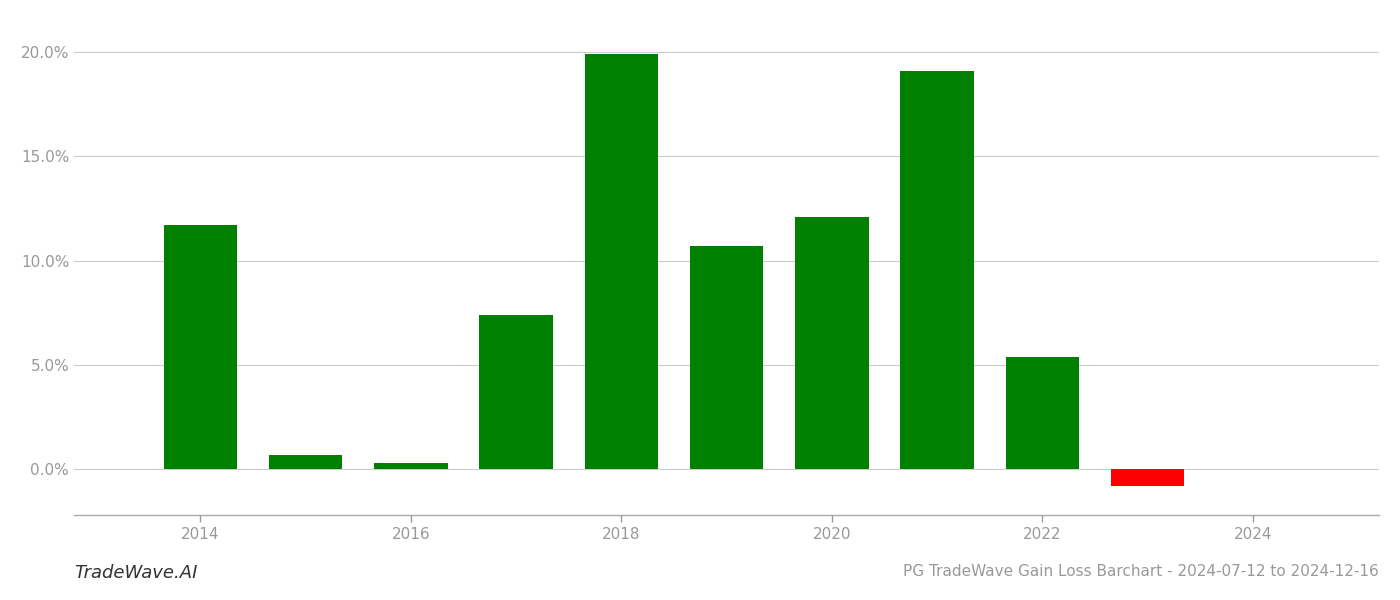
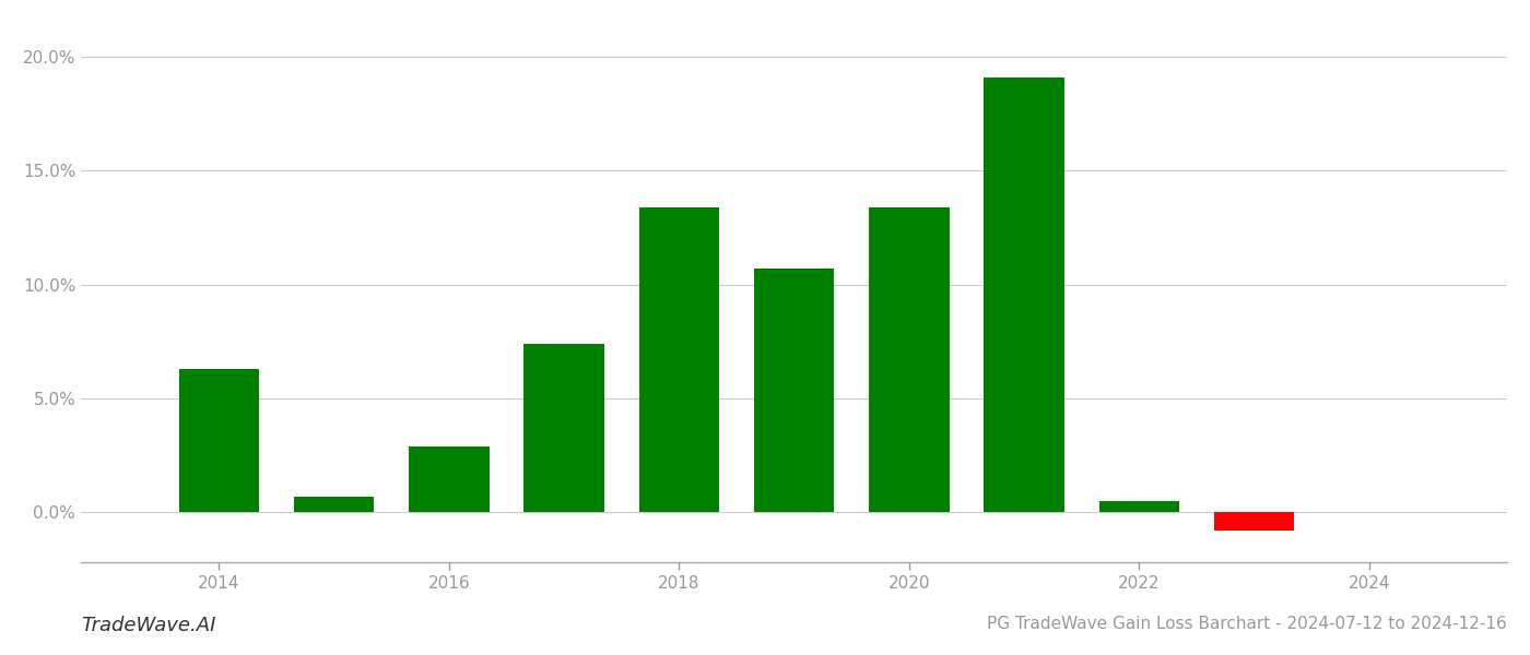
2014: 11.7% -> 6.3%
2016: 0.3% -> 2.9%
2018: 19.9% -> 13.4%
2020: 12.1% -> 13.4%
2022: 5.4% -> 0.5%
